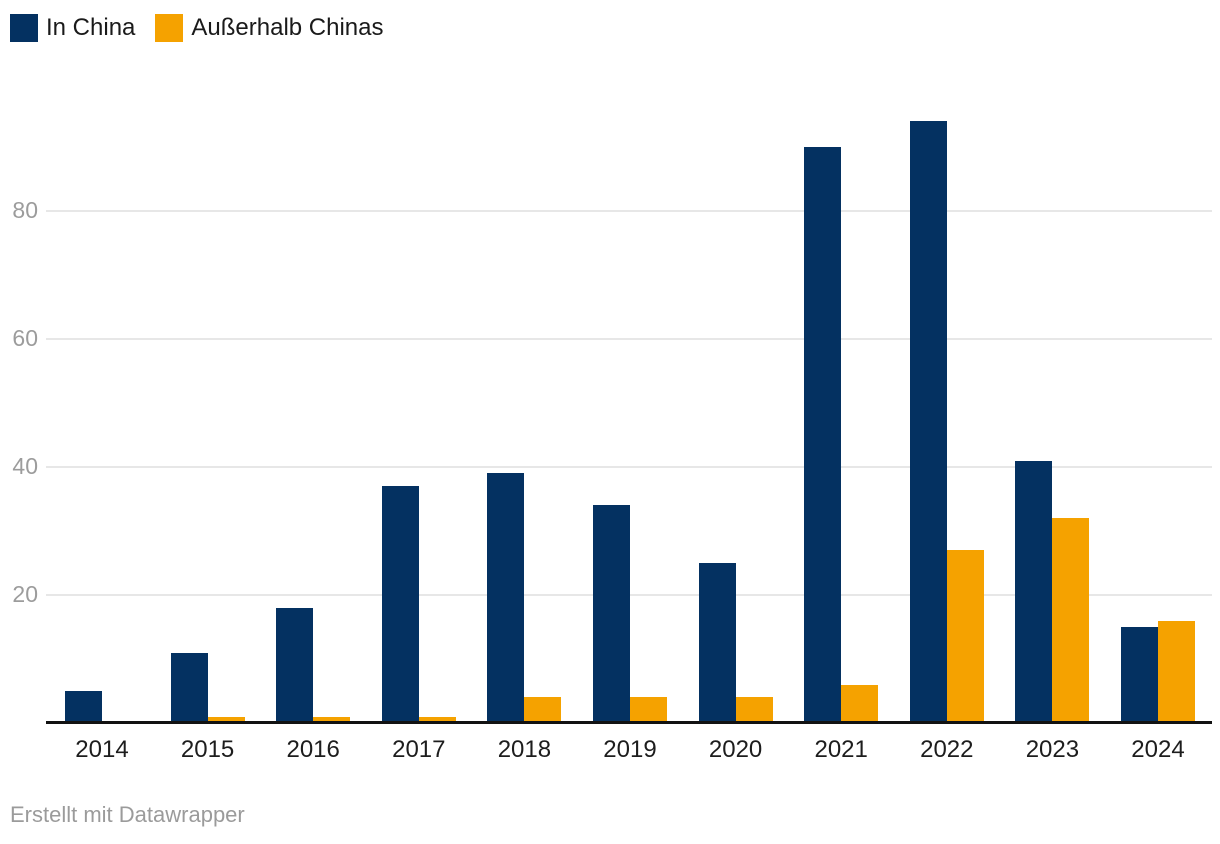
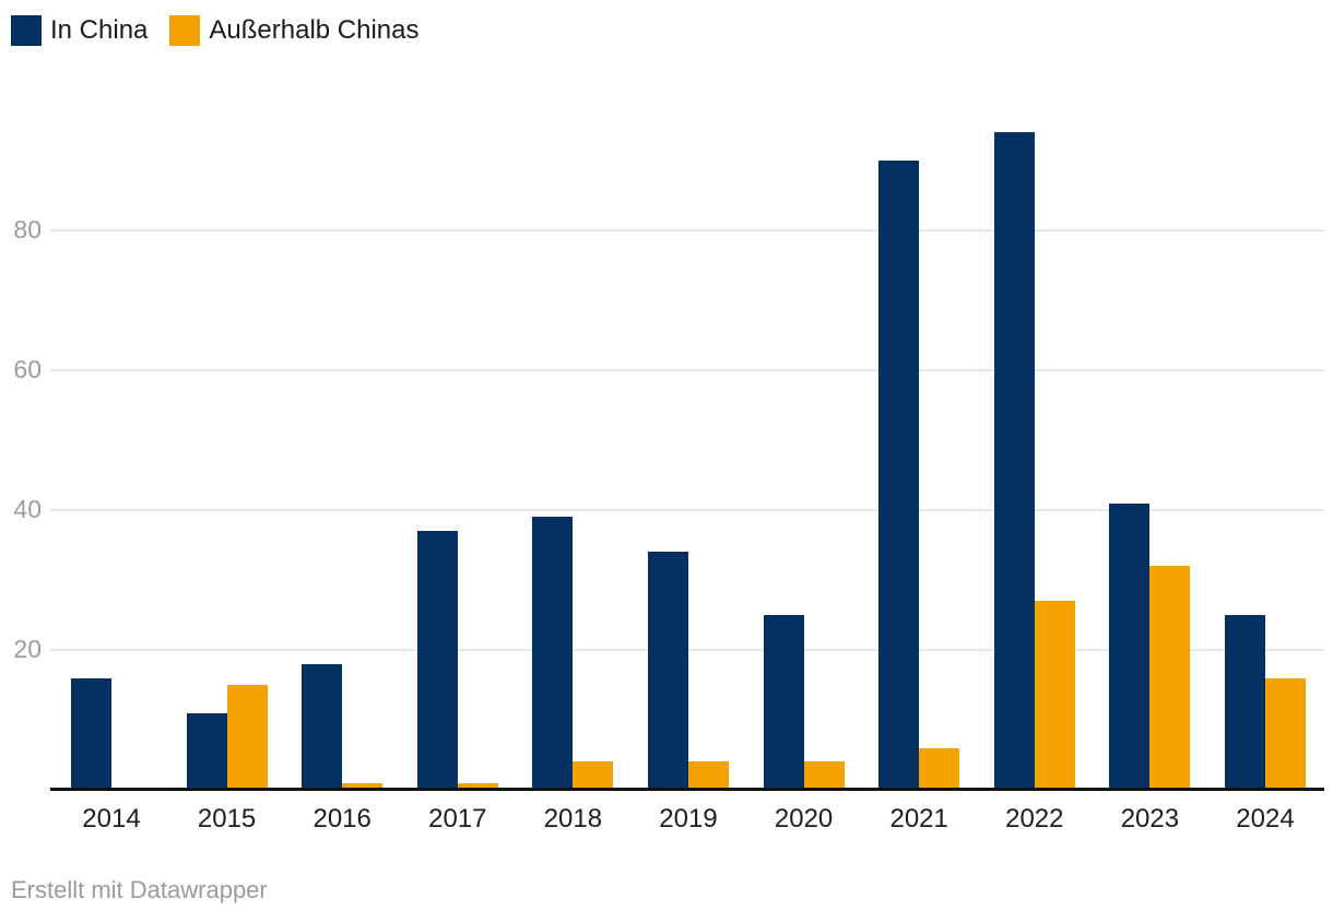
In China/2014: 5 -> 16
Außerhalb Chinas/2015: 1 -> 15
In China/2024: 15 -> 25
